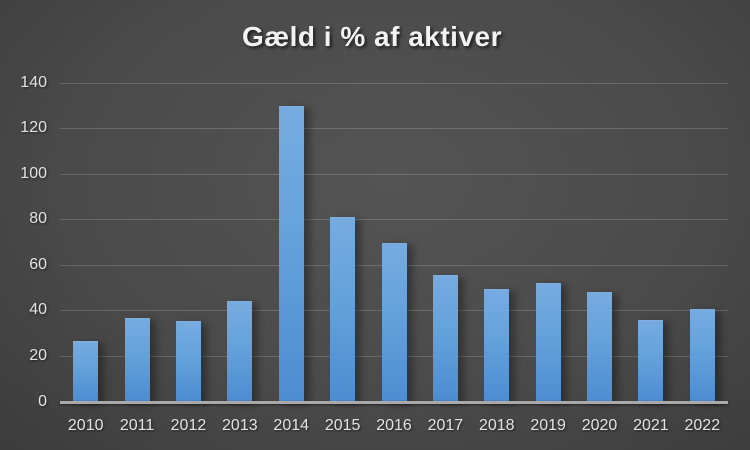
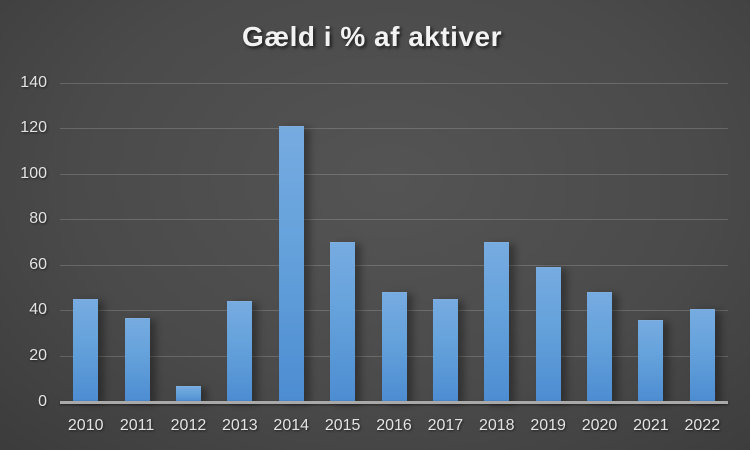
2010: 26 -> 45
2012: 35 -> 7
2014: 130 -> 121
2015: 81 -> 70
2016: 69 -> 48
2017: 55 -> 45
2018: 49 -> 70
2019: 52 -> 59
